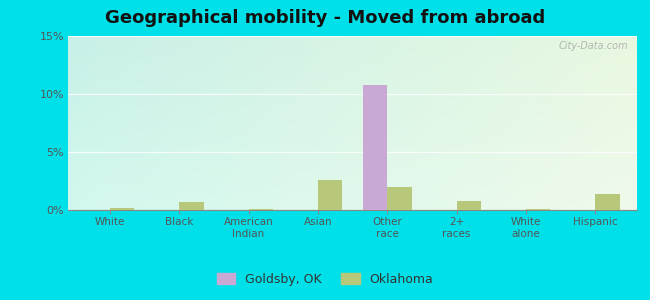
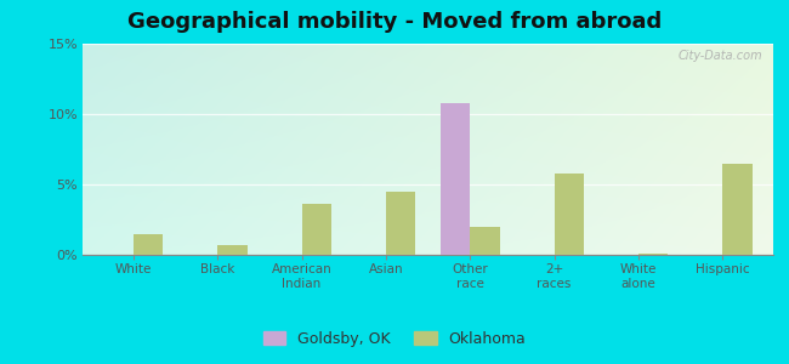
Oklahoma/White: 0.2% -> 1.5%
Oklahoma/American Indian: 0.1% -> 3.6%
Oklahoma/Asian: 2.6% -> 4.5%
Oklahoma/2+ races: 0.8% -> 5.8%
Oklahoma/Hispanic: 1.4% -> 6.5%
